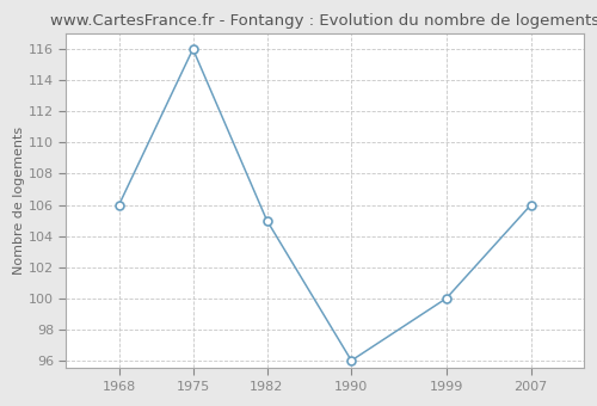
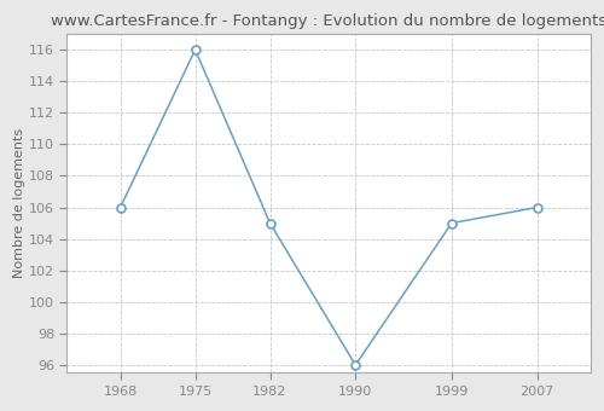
1999: 100 -> 105
